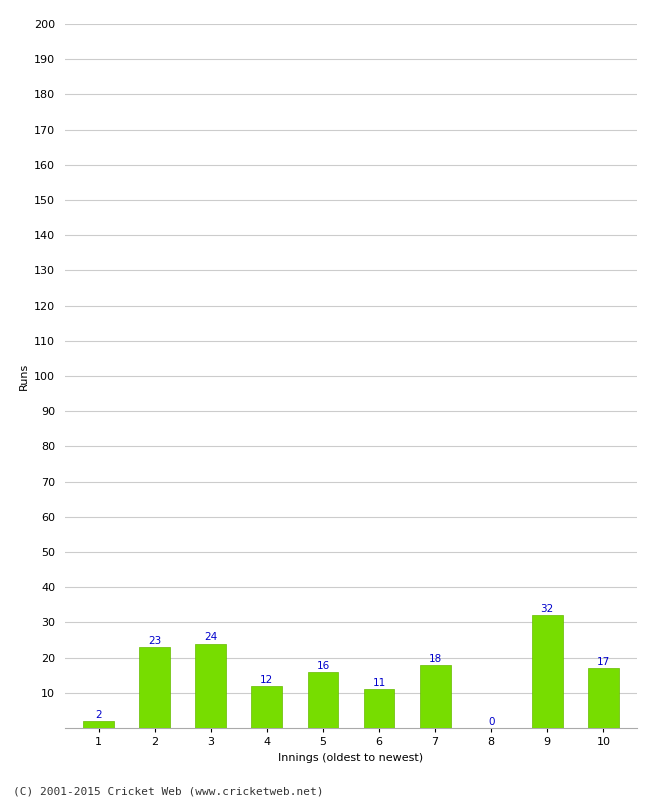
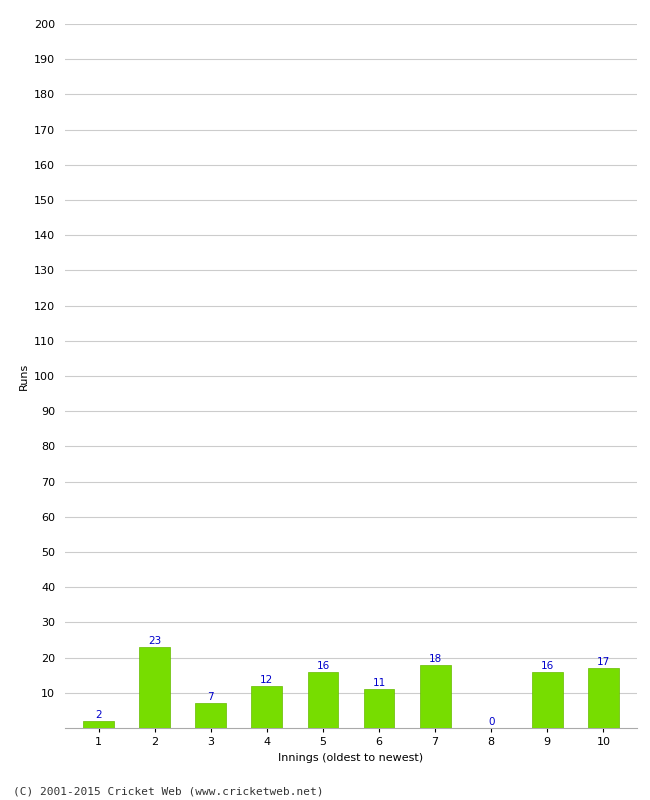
3: 24 -> 7
9: 32 -> 16
